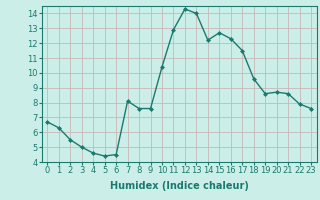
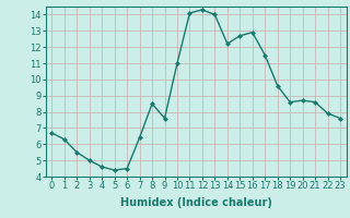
7: 8.1 -> 6.4
8: 7.6 -> 8.5
10: 10.4 -> 11.0
11: 12.9 -> 14.1
16: 12.3 -> 12.9
